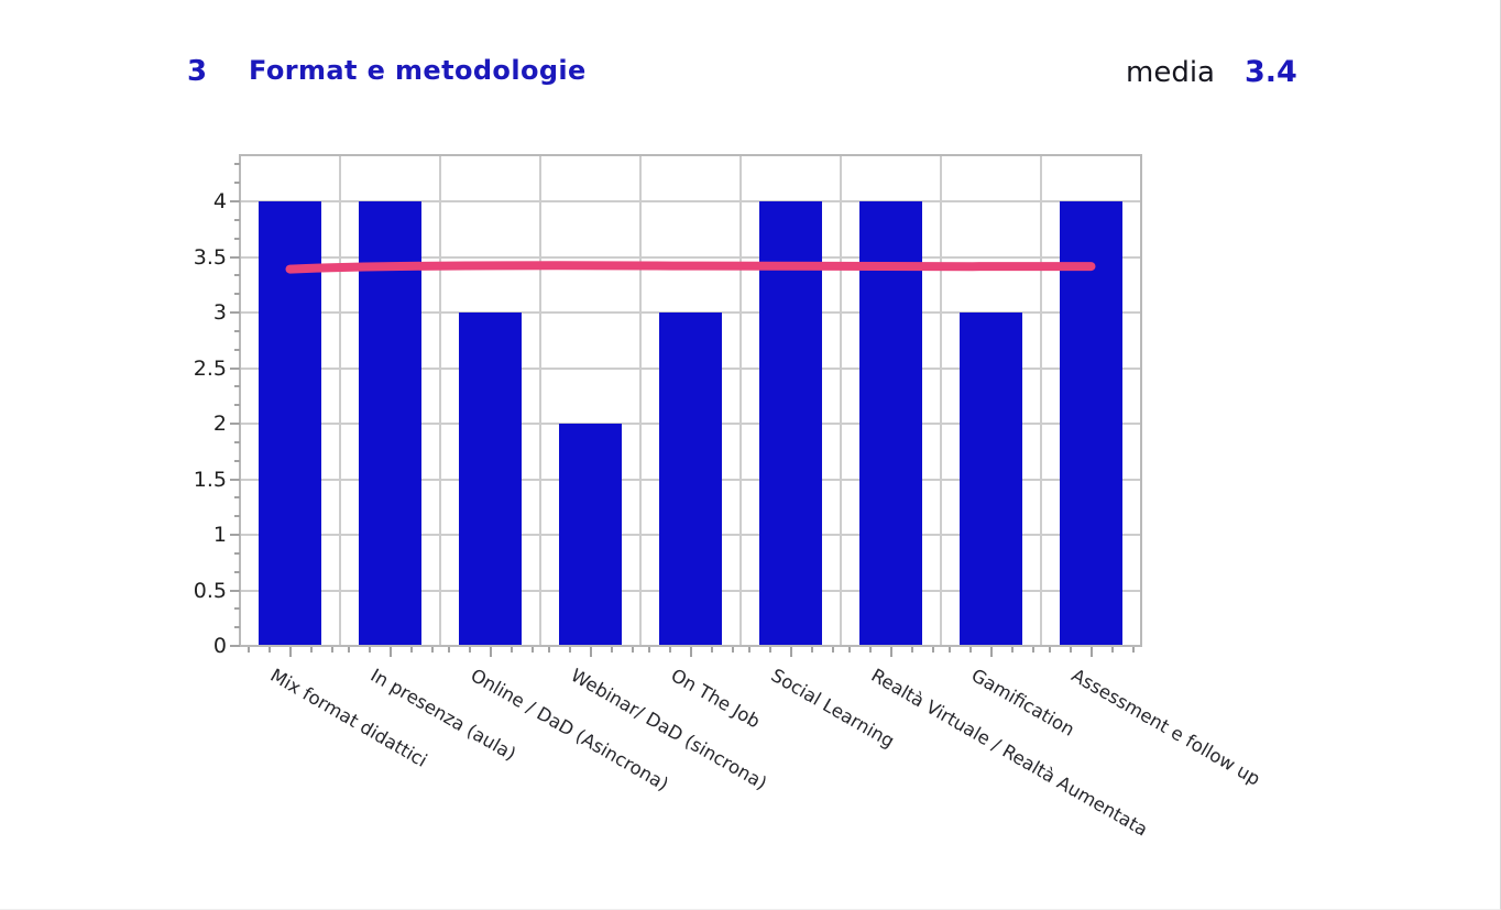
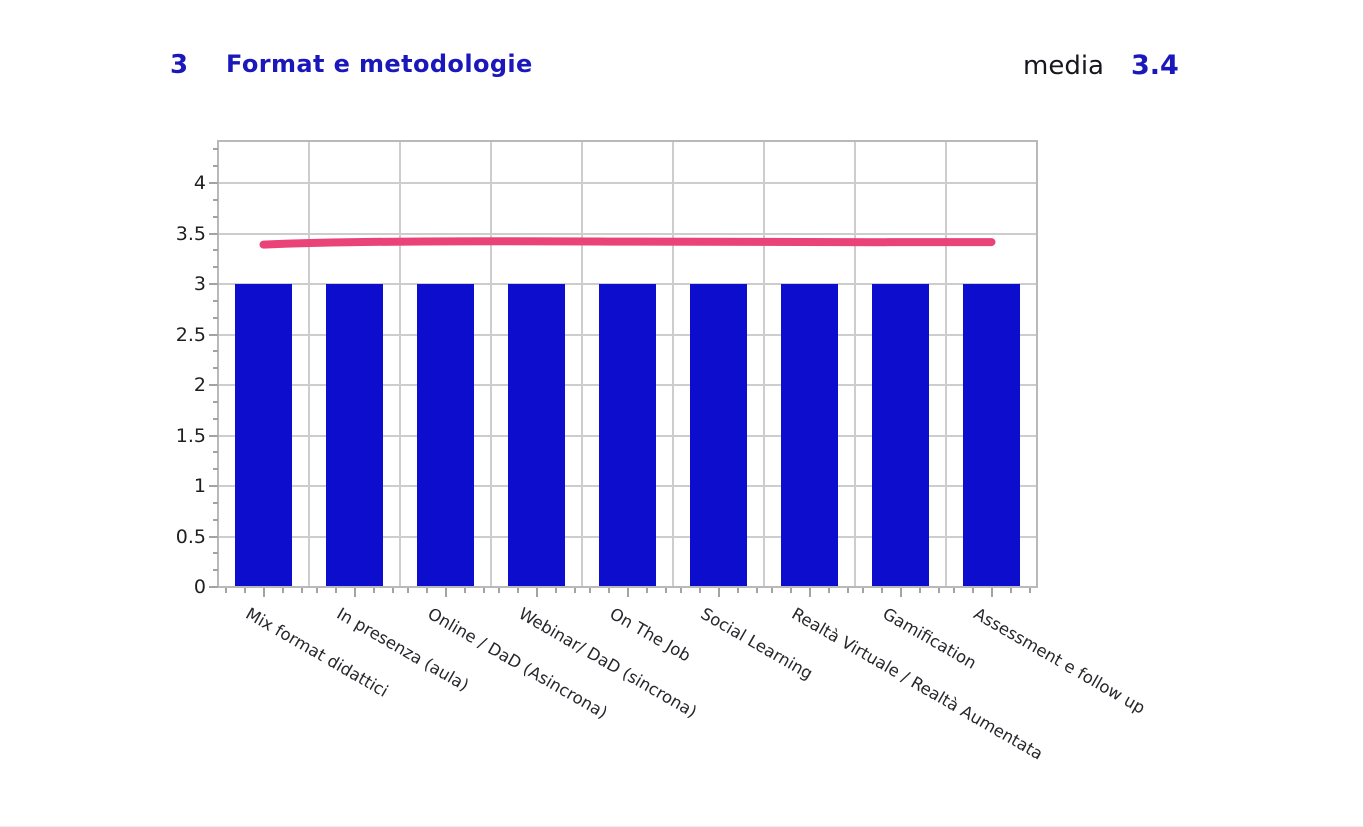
Mix format didattici: 4 -> 3
In presenza (aula): 4 -> 3
Webinar/ DaD (sincrona): 2 -> 3
Social Learning: 4 -> 3
Realtà Virtuale / Realtà Aumentata: 4 -> 3
Assessment e follow up: 4 -> 3
